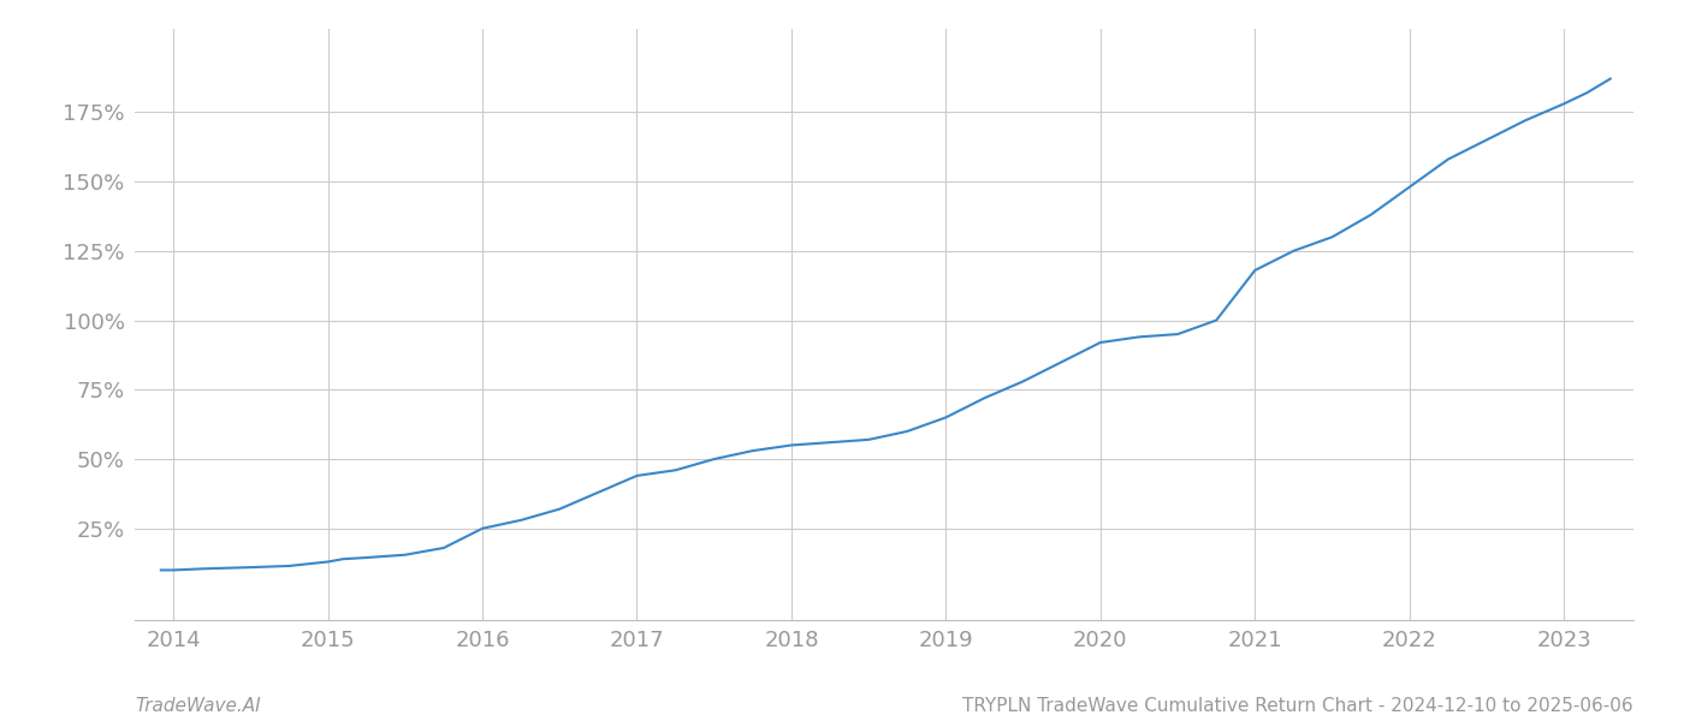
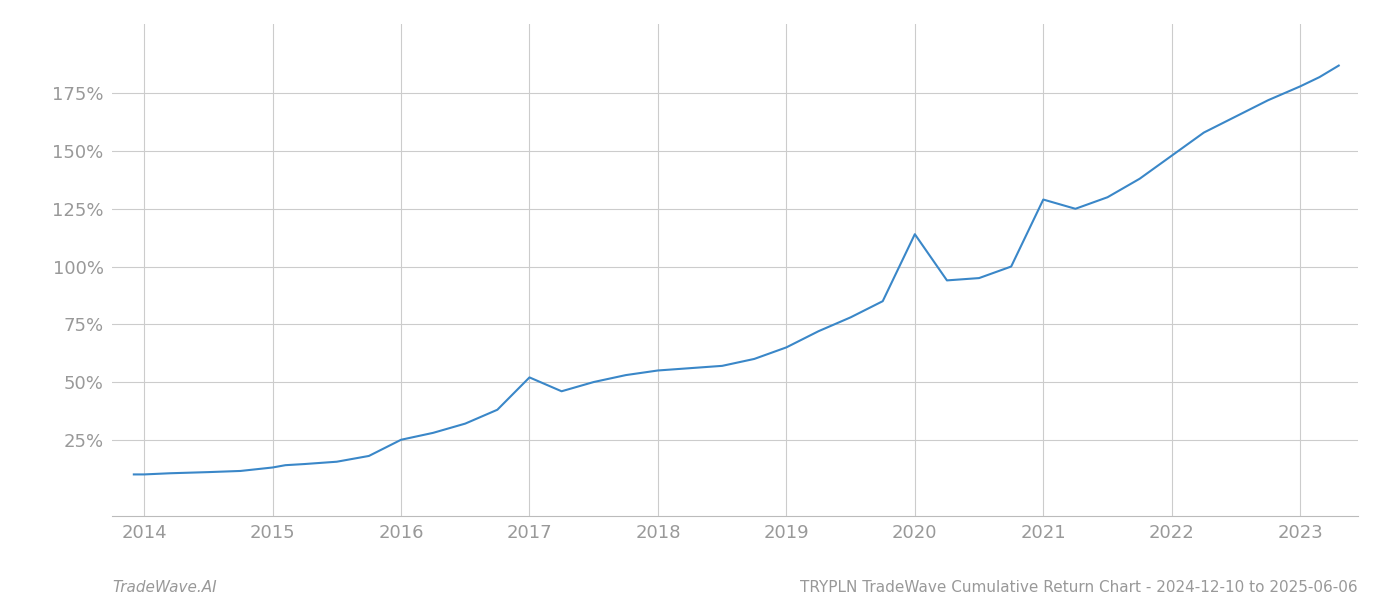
2017: 44.0% -> 52.0%
2020: 92.0% -> 114.0%
2021: 118.0% -> 129.0%
